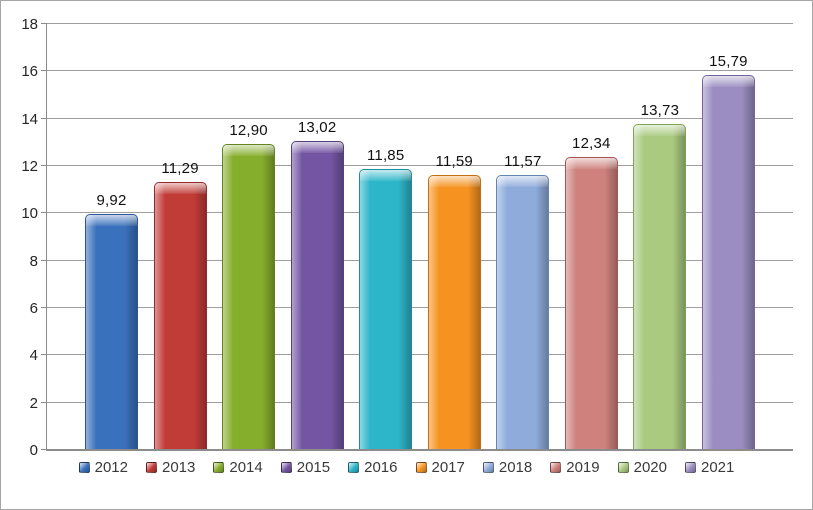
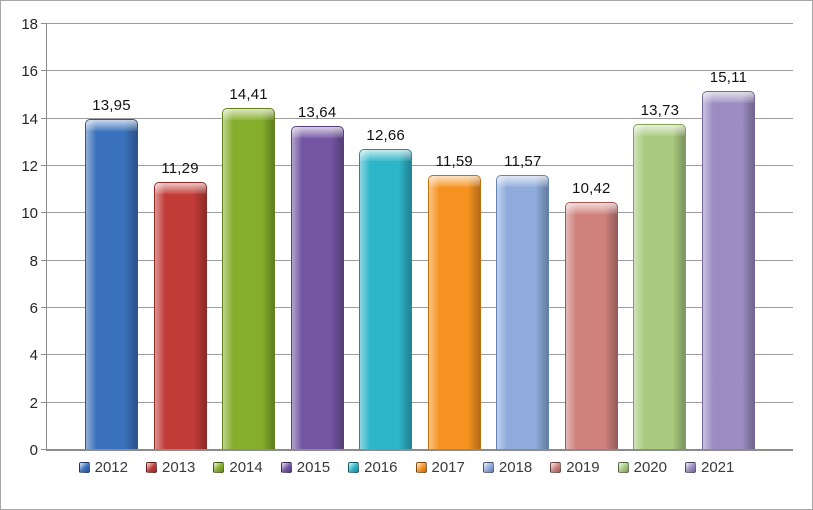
2012: 9,92 -> 13,95
2014: 12,90 -> 14,41
2015: 13,02 -> 13,64
2016: 11,85 -> 12,66
2019: 12,34 -> 10,42
2021: 15,79 -> 15,11
